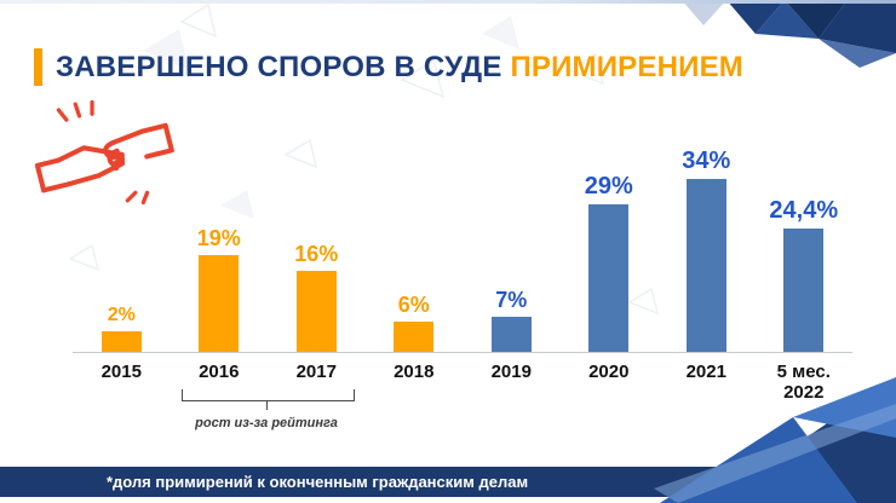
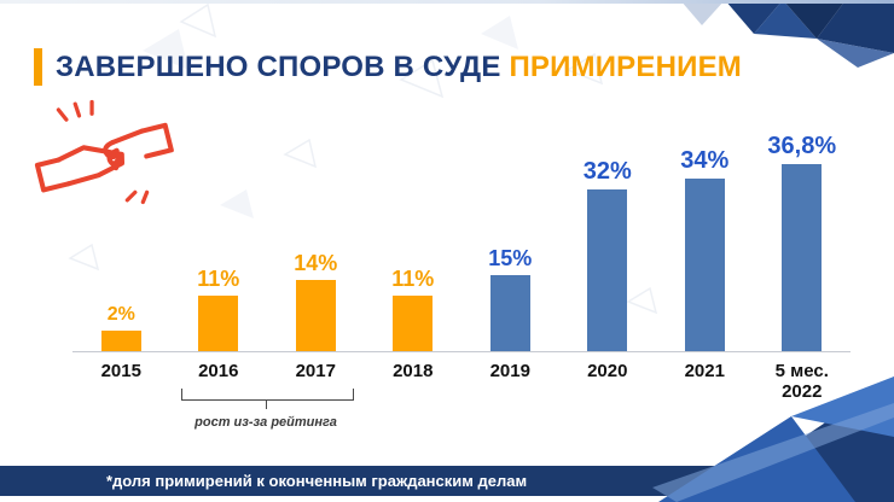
2016: 19% -> 11%
2017: 16% -> 14%
2018: 6% -> 11%
2019: 7% -> 15%
2020: 29% -> 32%
5 мес. 2022: 24,4% -> 36,8%
